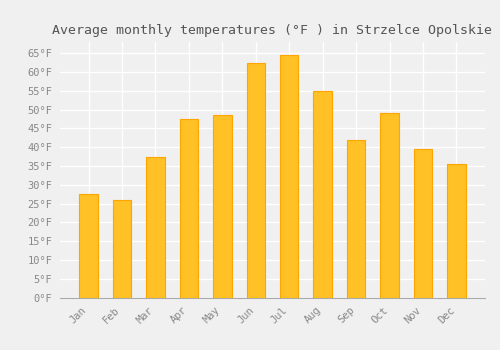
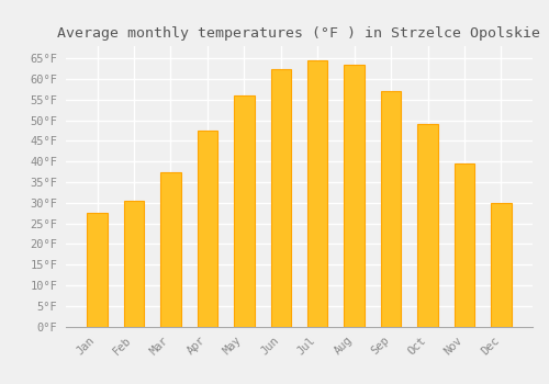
Feb: 26.0°F -> 30.5°F
May: 48.5°F -> 56.0°F
Aug: 55.0°F -> 63.5°F
Sep: 42.0°F -> 57.0°F
Dec: 35.5°F -> 30.0°F
